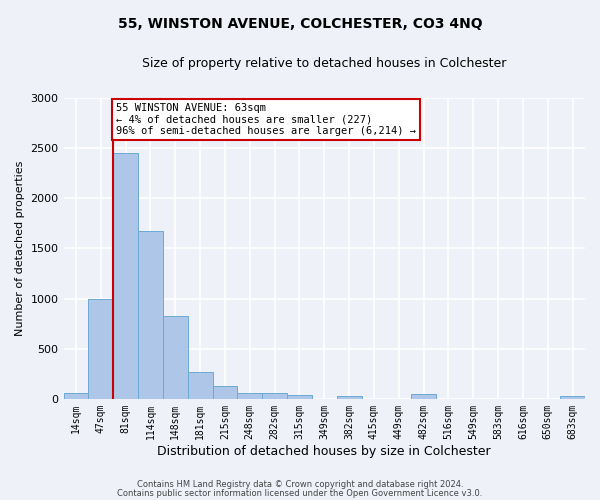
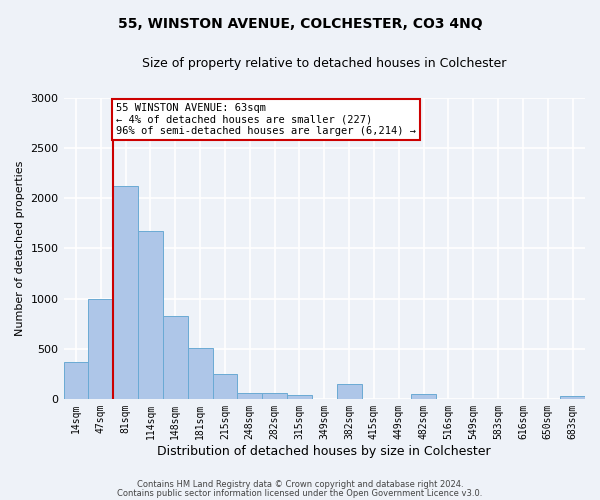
14sqm: 60 -> 370
81sqm: 2450 -> 2120
181sqm: 270 -> 510
215sqm: 120 -> 250
382sqm: 30 -> 150
